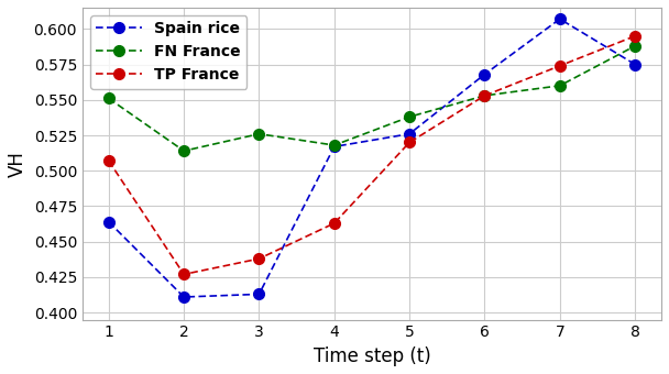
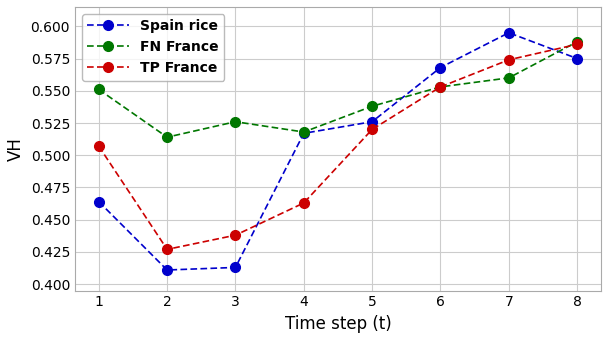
Spain rice/7: 0.607 -> 0.595
TP France/8: 0.595 -> 0.586
